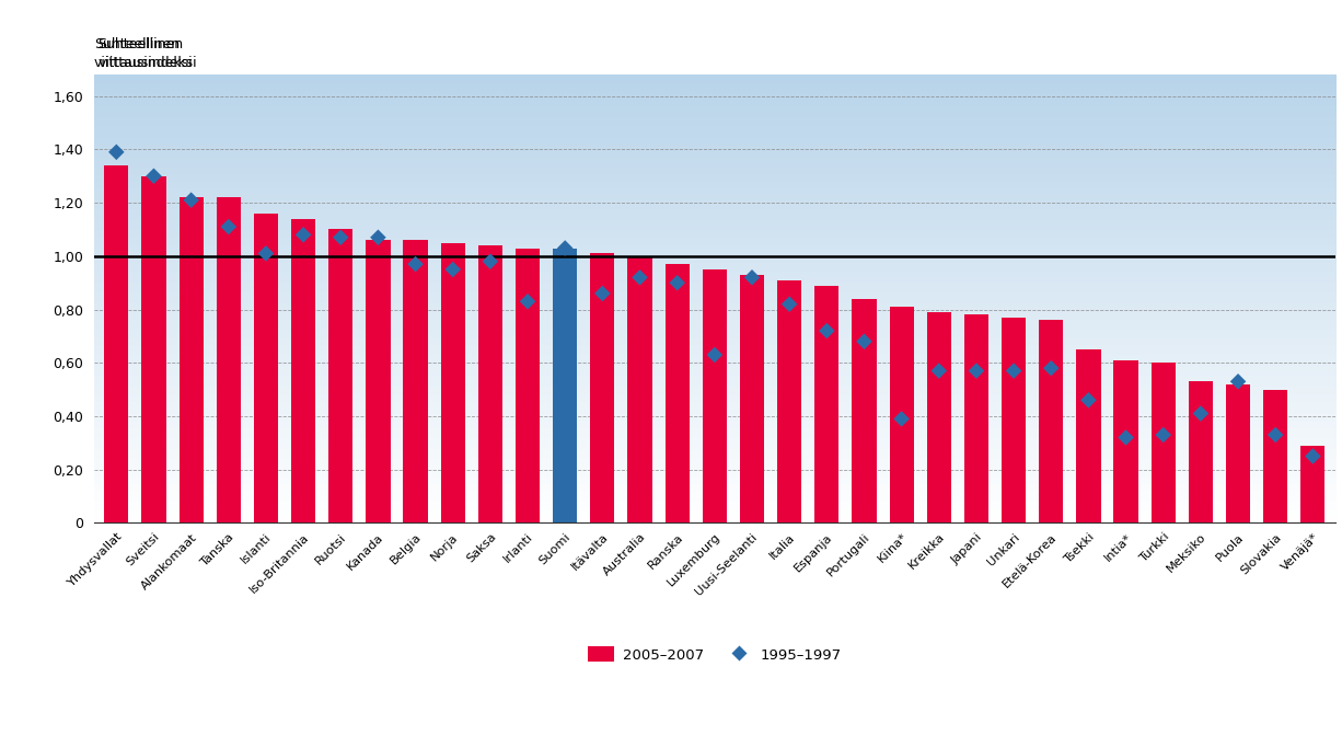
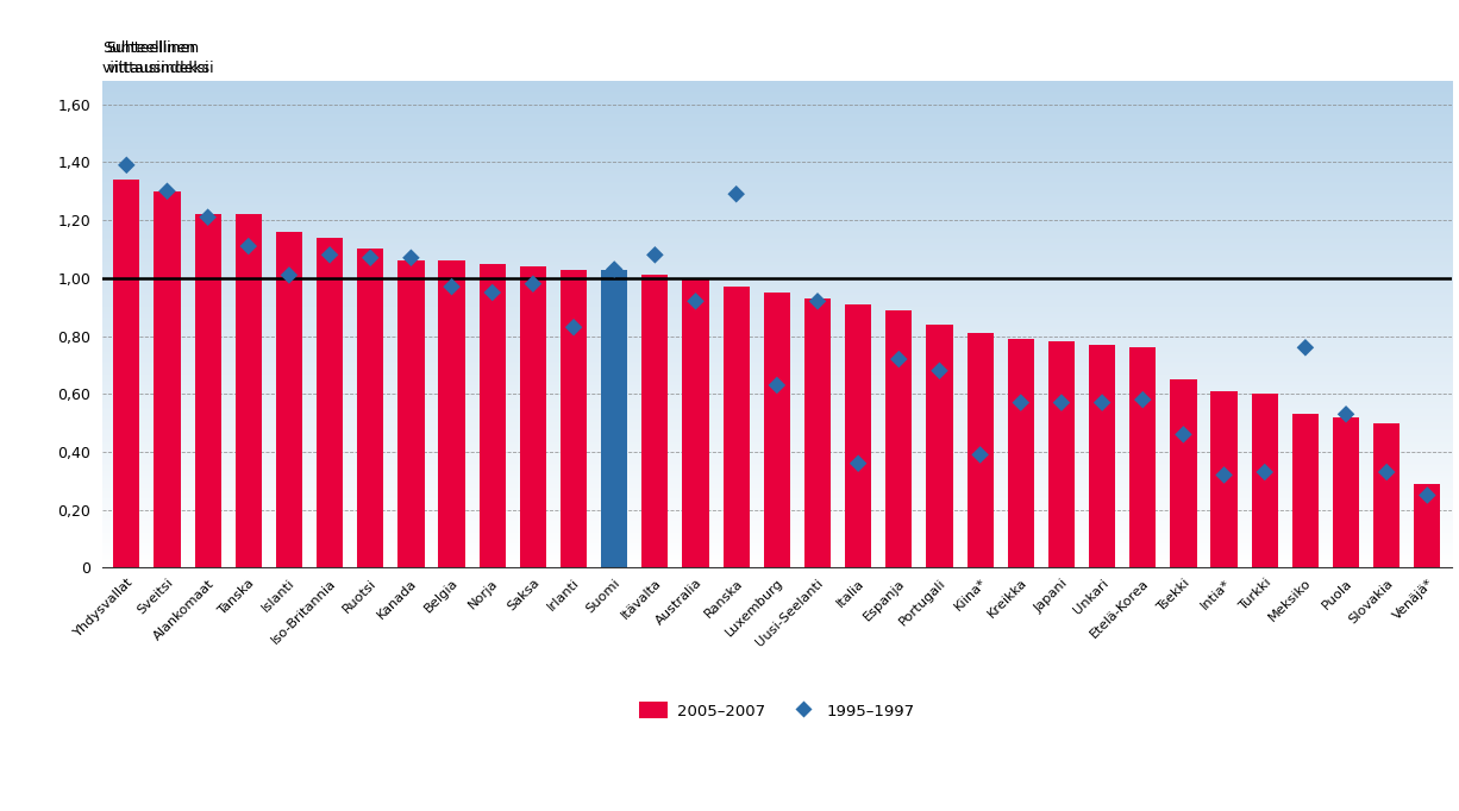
1995–1997/Itävalta: 0,86 -> 1,08
1995–1997/Ranska: 0,90 -> 1,29
1995–1997/Italia: 0,82 -> 0,36
1995–1997/Meksiko: 0,41 -> 0,76
